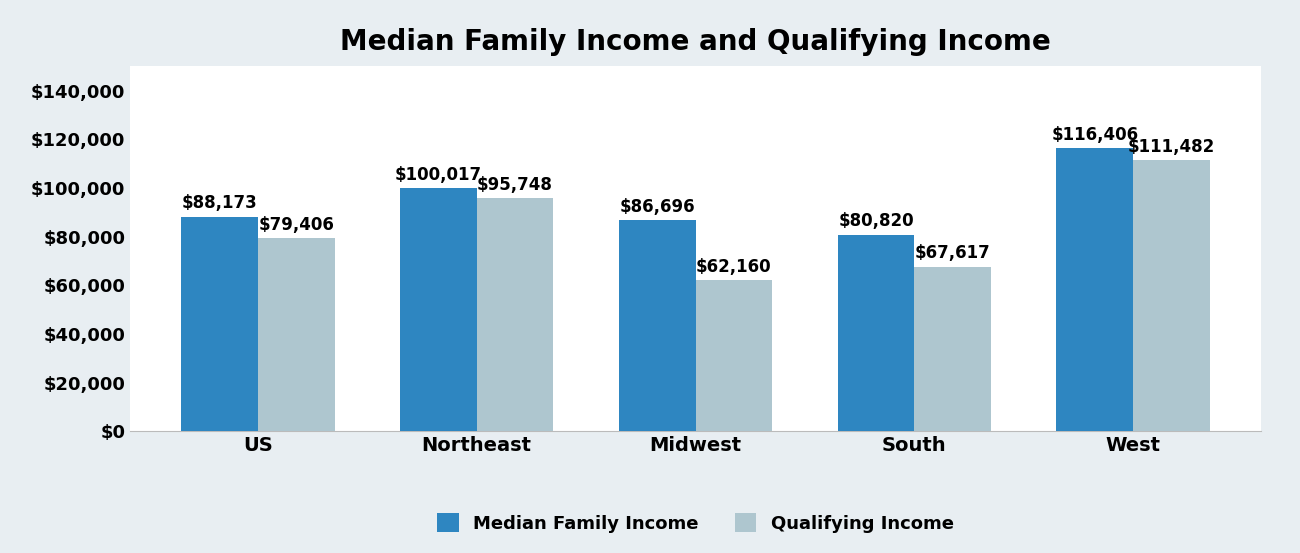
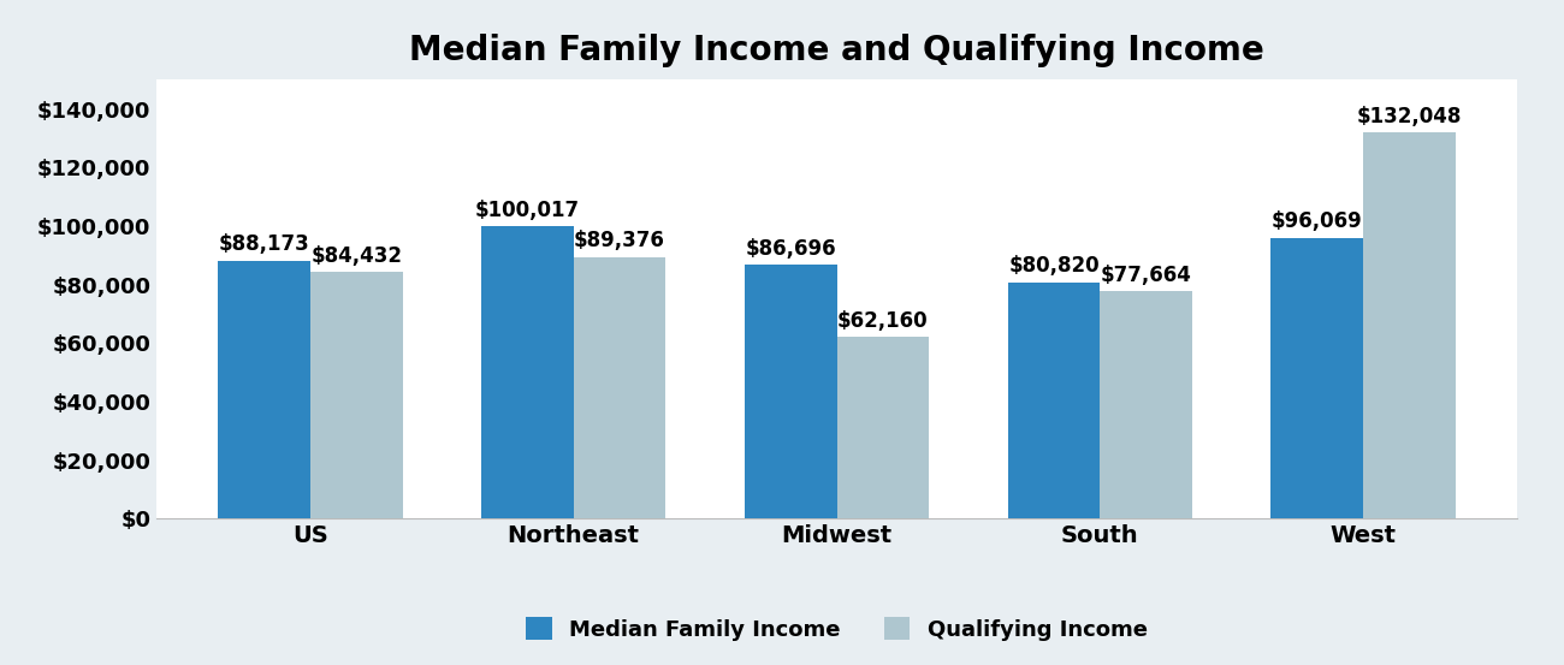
Qualifying Income/US: $79,406 -> $84,432
Qualifying Income/Northeast: $95,748 -> $89,376
Qualifying Income/South: $67,617 -> $77,664
Median Family Income/West: $116,406 -> $96,069
Qualifying Income/West: $111,482 -> $132,048
